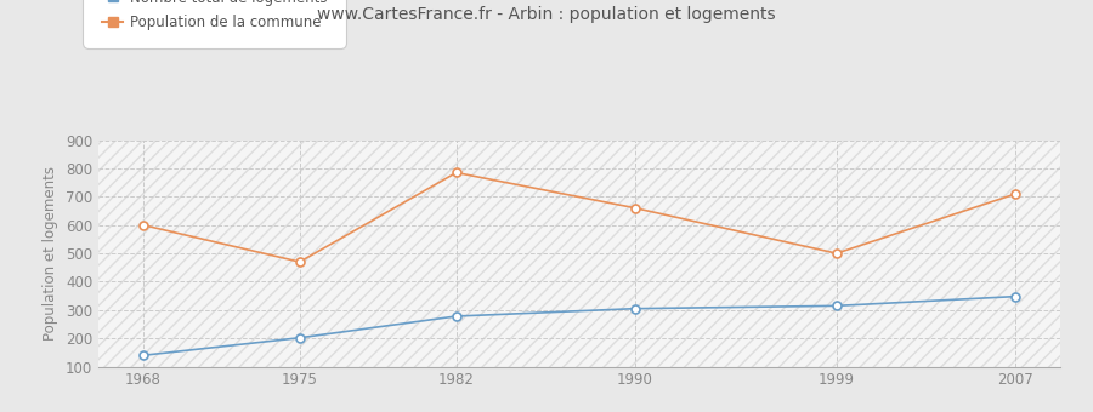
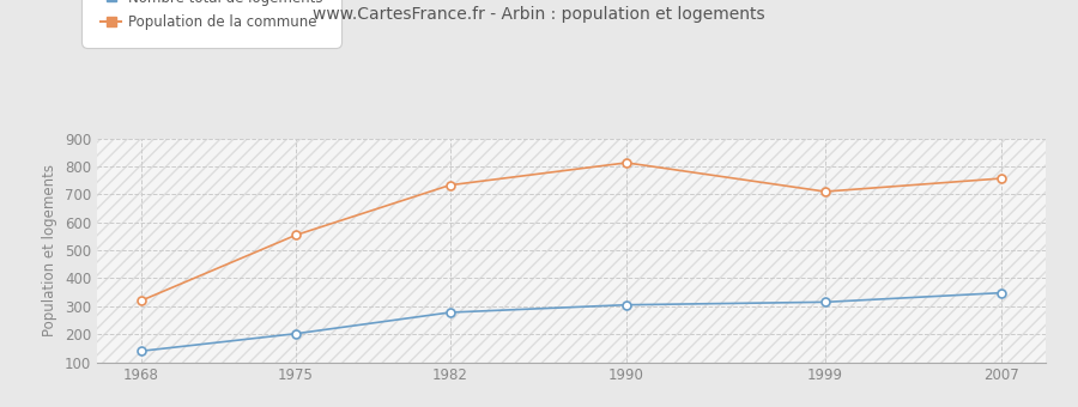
Population de la commune/1968: 600 -> 320
Population de la commune/1975: 470 -> 554
Population de la commune/1982: 785 -> 733
Population de la commune/1990: 660 -> 813
Population de la commune/1999: 500 -> 710
Population de la commune/2007: 710 -> 757
